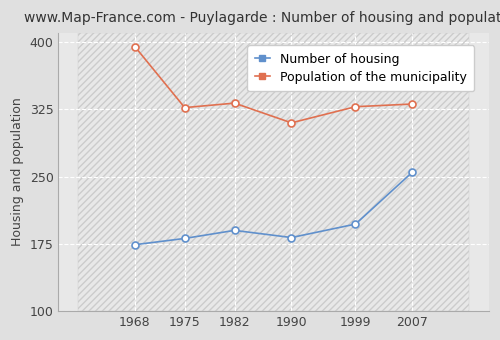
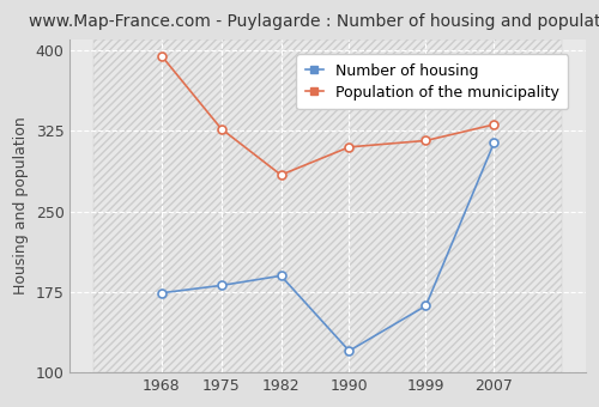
Population of the municipality/1982: 332 -> 284
Number of housing/1990: 182 -> 120
Number of housing/1999: 197 -> 162
Population of the municipality/1999: 328 -> 316
Number of housing/2007: 255 -> 314
